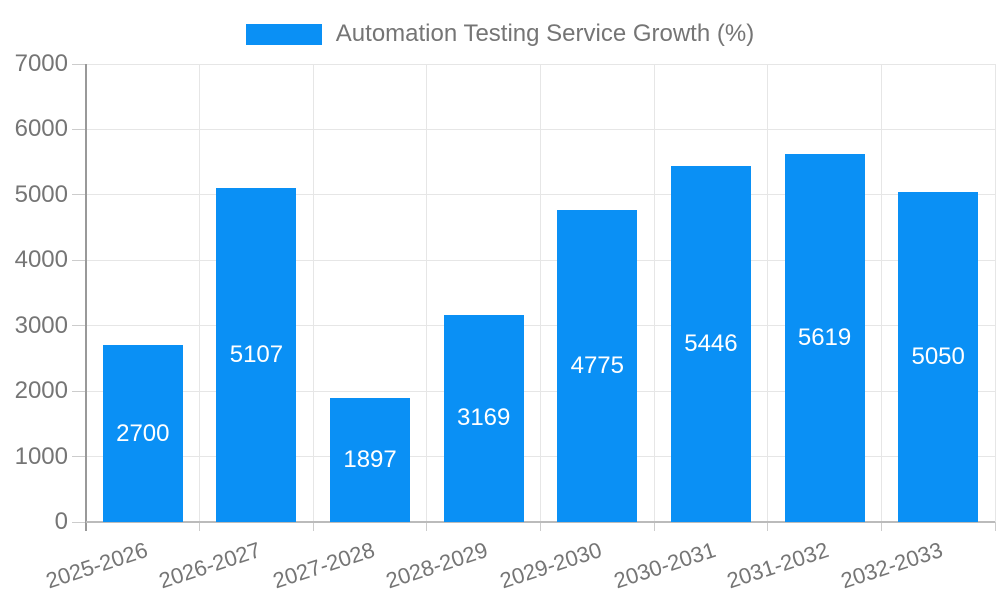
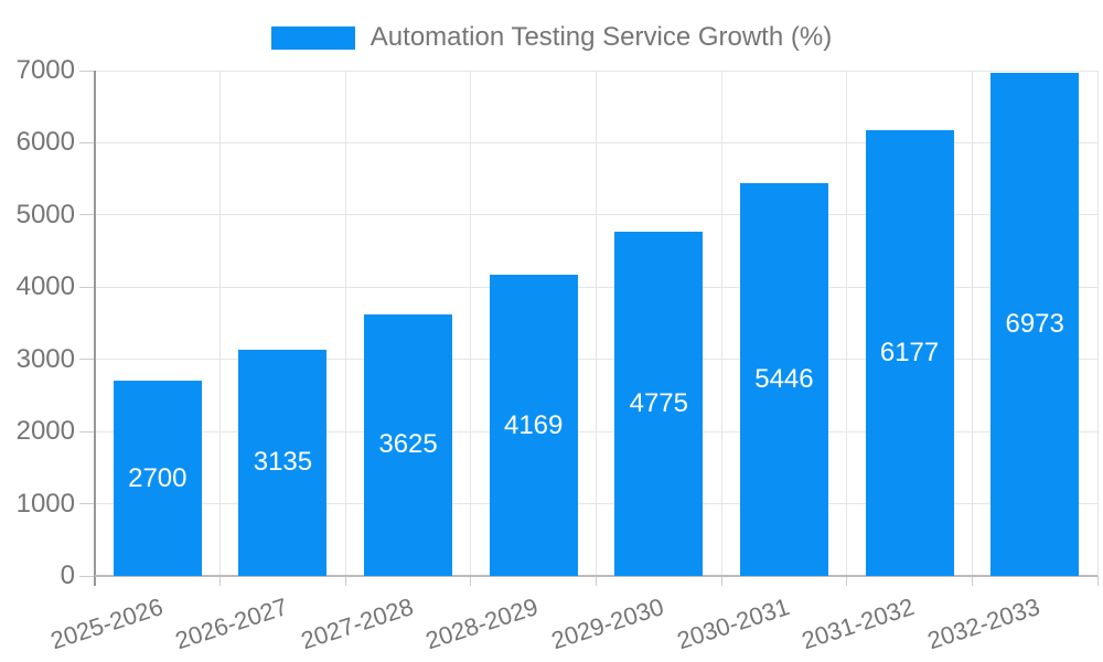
2026-2027: 5107 -> 3135
2027-2028: 1897 -> 3625
2028-2029: 3169 -> 4169
2031-2032: 5619 -> 6177
2032-2033: 5050 -> 6973
